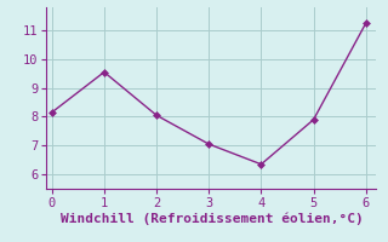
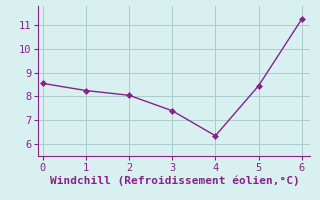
0: 8.15 -> 8.55
1: 9.55 -> 8.25
3: 7.05 -> 7.40
5: 7.90 -> 8.45
